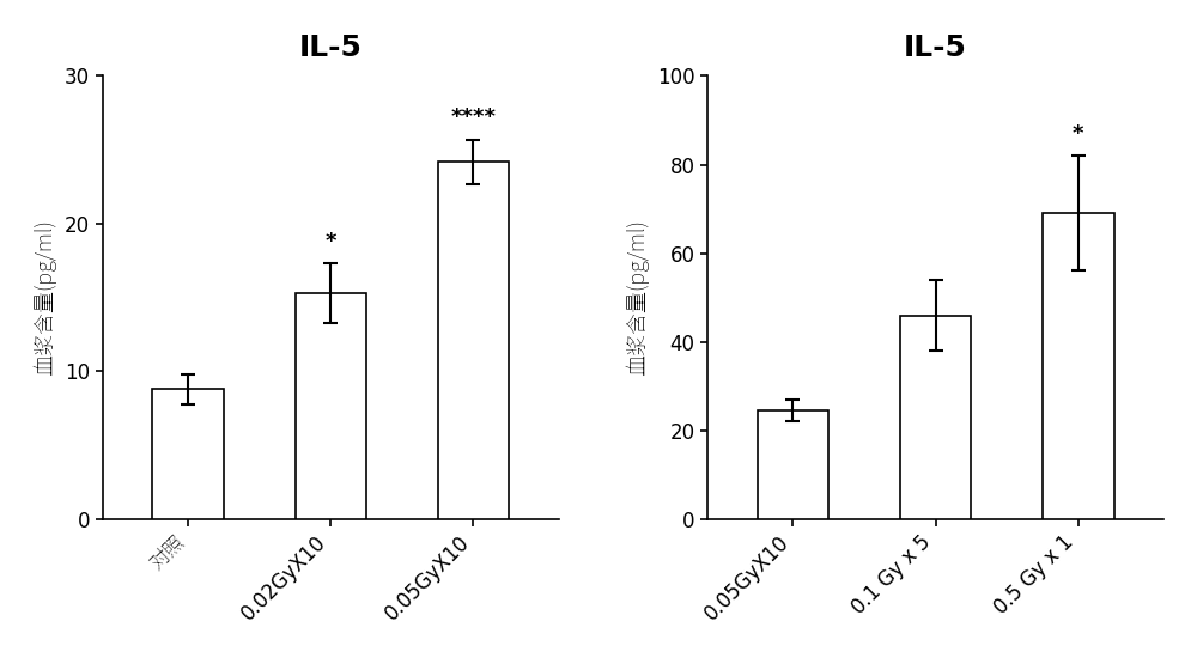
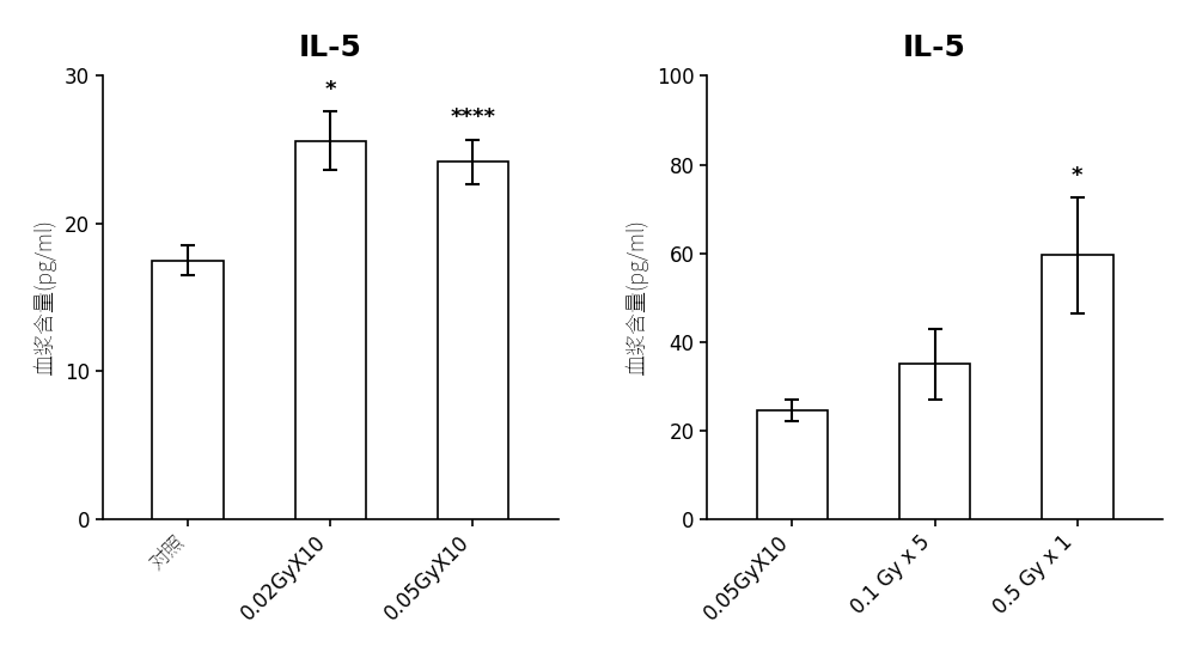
对照: 8.8 -> 17.5
0.02GyX10: 15.3 -> 25.6
0.1 Gy x 5: 46.0 -> 35.0
0.5 Gy x 1: 69.0 -> 59.5
